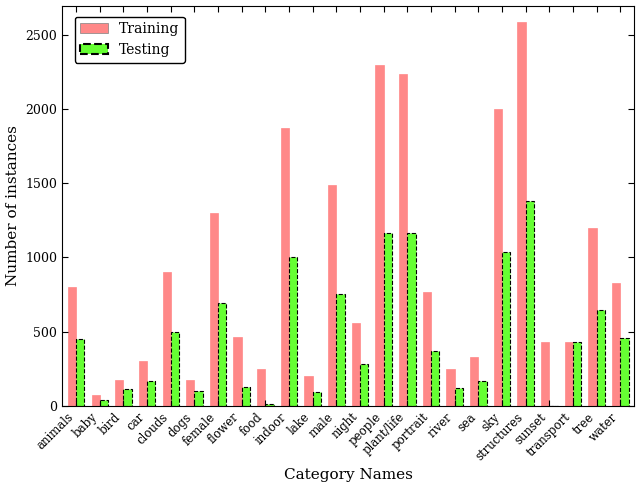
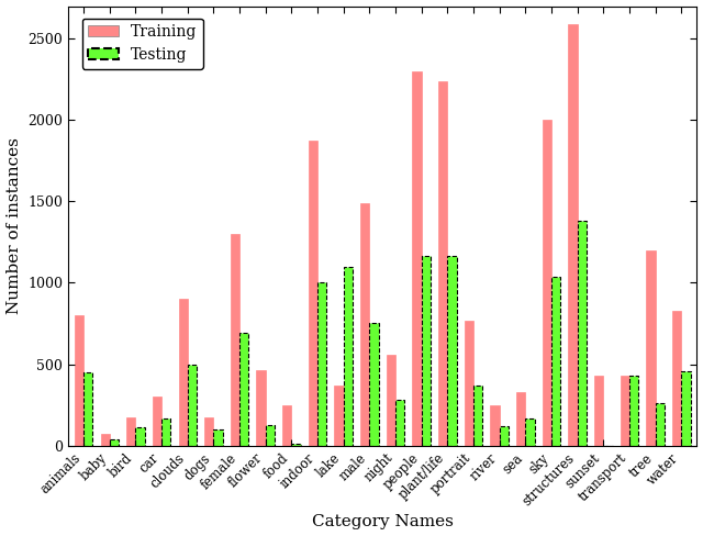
Training/lake: 200 -> 370
Testing/lake: 90 -> 1100
Testing/tree: 640 -> 260
